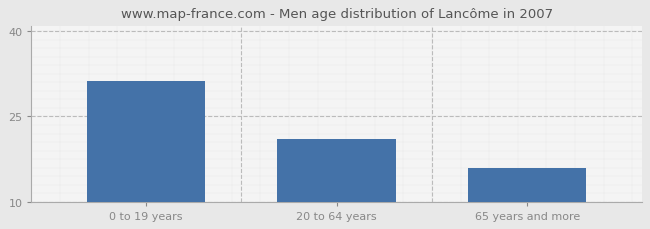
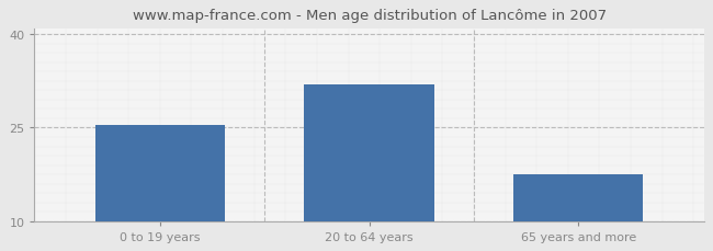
0 to 19 years: 31.2 -> 25.5
20 to 64 years: 21.0 -> 32.0
65 years and more: 16.0 -> 17.5
